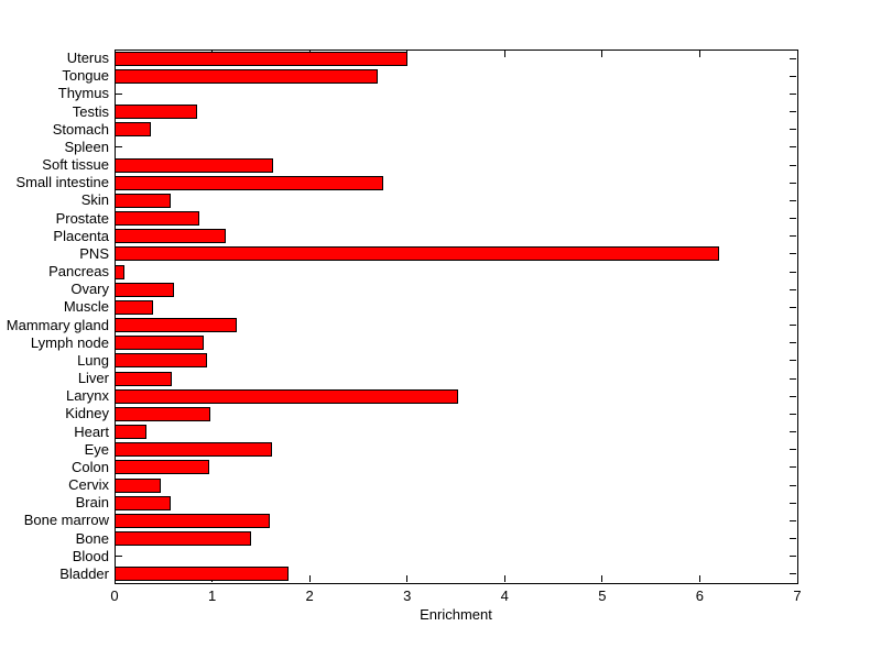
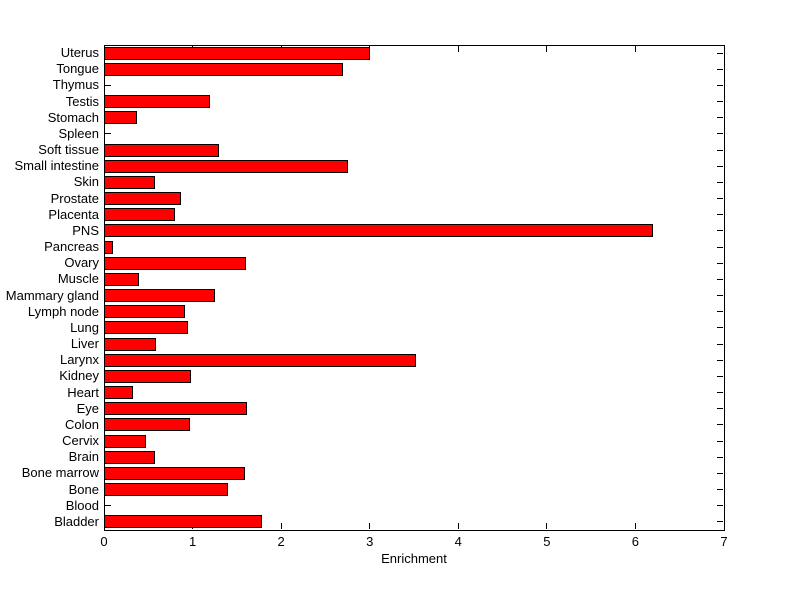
Testis: 0.8 -> 1.2
Soft tissue: 1.6 -> 1.3
Placenta: 1.1 -> 0.8
Ovary: 0.6 -> 1.6
